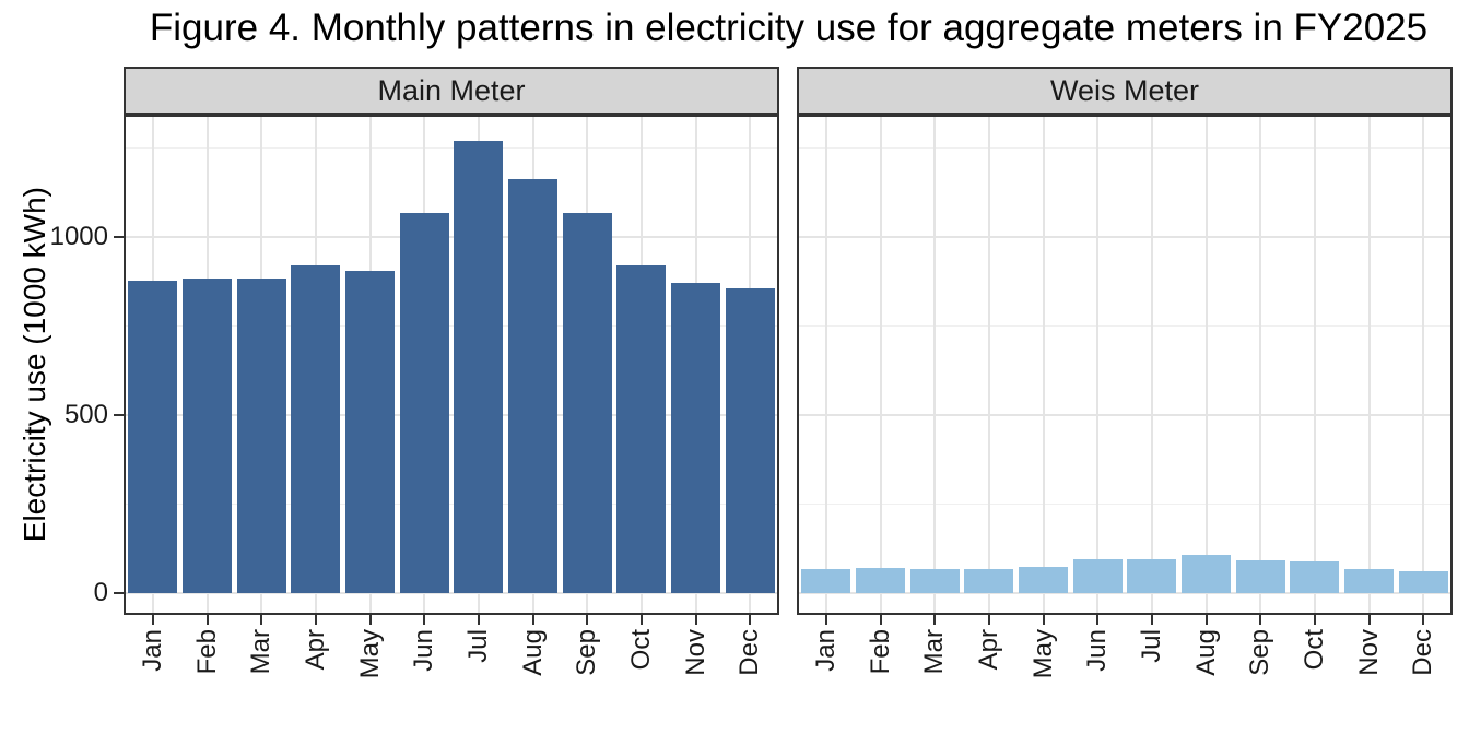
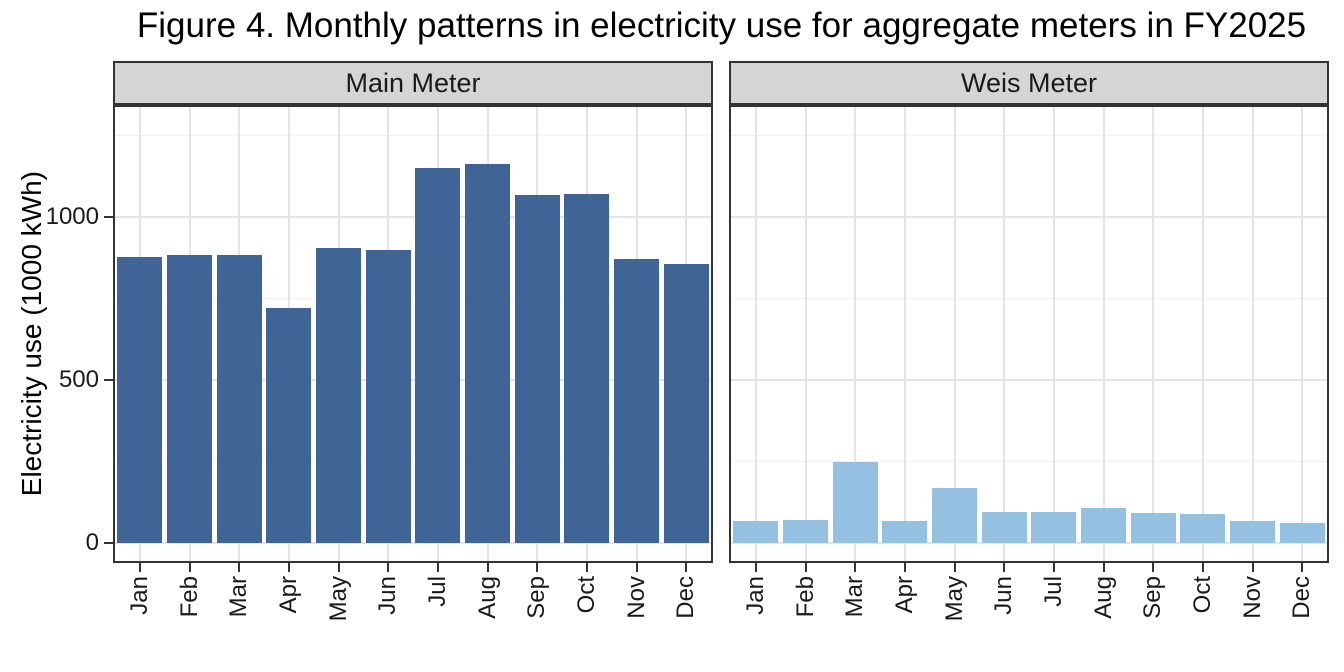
Weis Meter/Mar: 70 -> 250
Main Meter/Apr: 920 -> 720
Weis Meter/May: 70 -> 170
Main Meter/Jun: 1070 -> 900
Main Meter/Jul: 1270 -> 1150
Main Meter/Oct: 920 -> 1070
